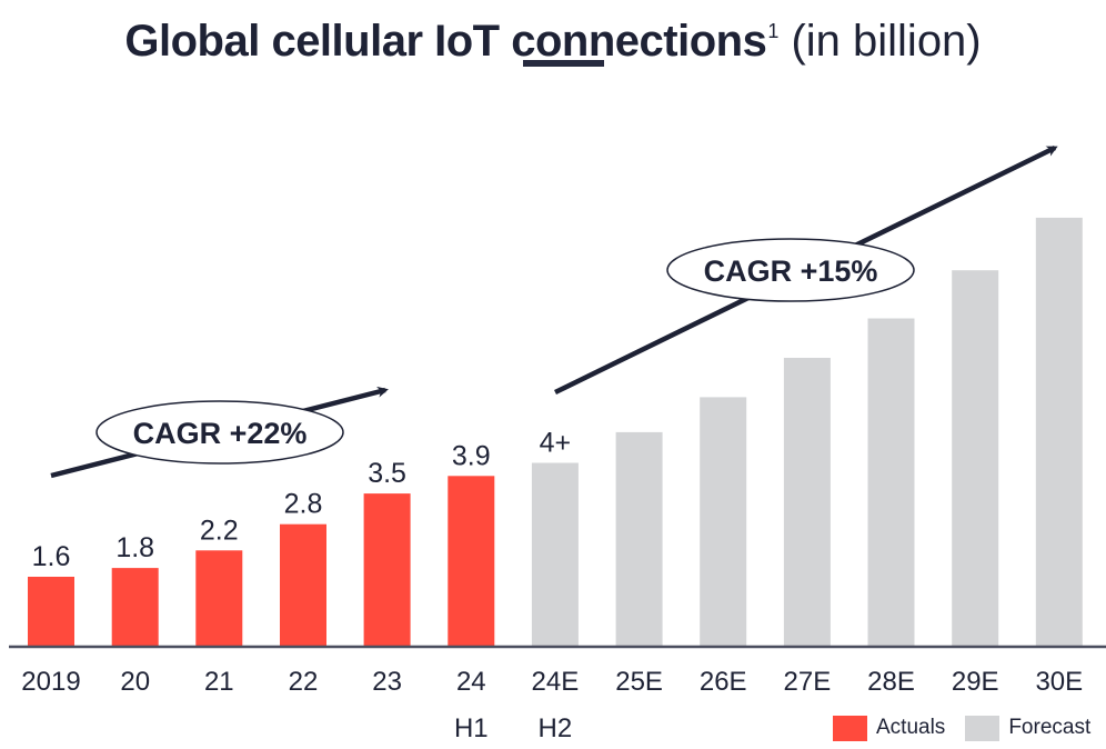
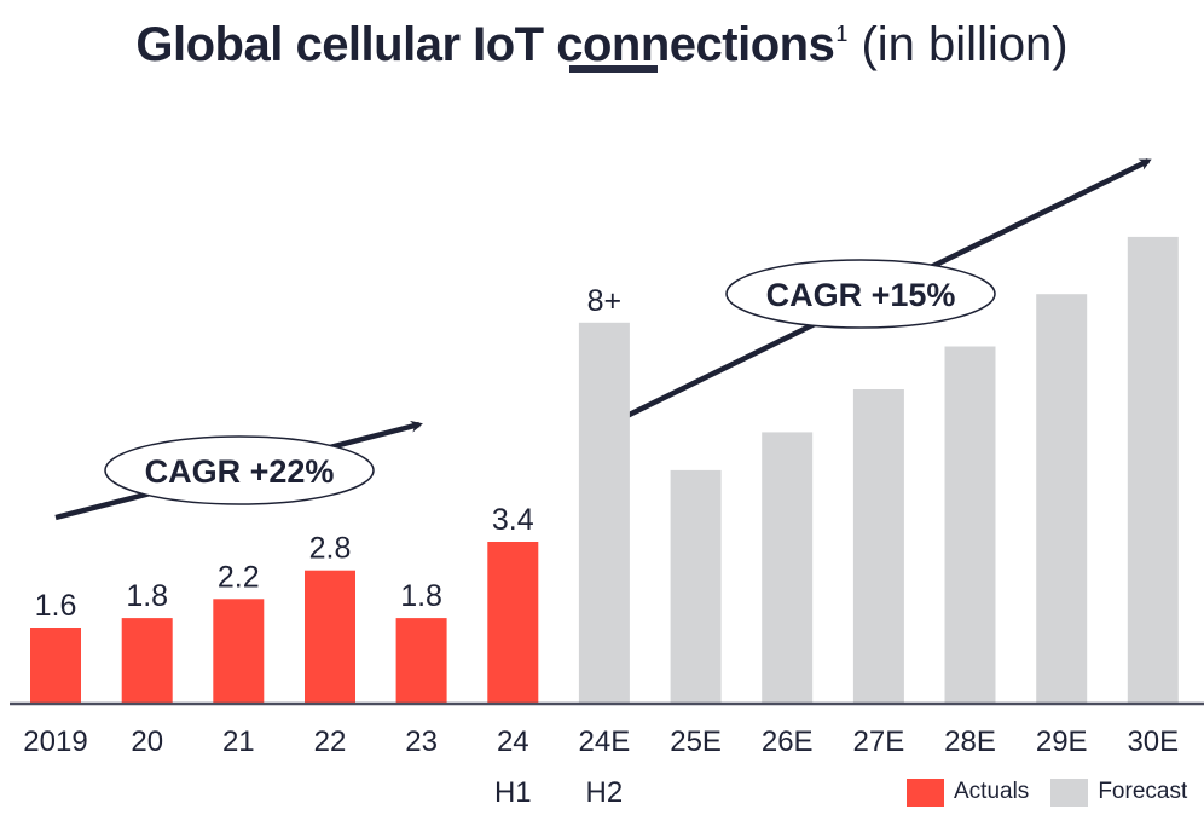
Actuals/23: 3.5 -> 1.8
Actuals/24: 3.9 -> 3.4
Forecast/24E: 4 -> 8
